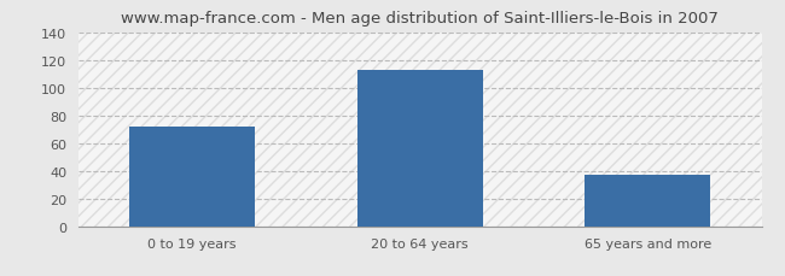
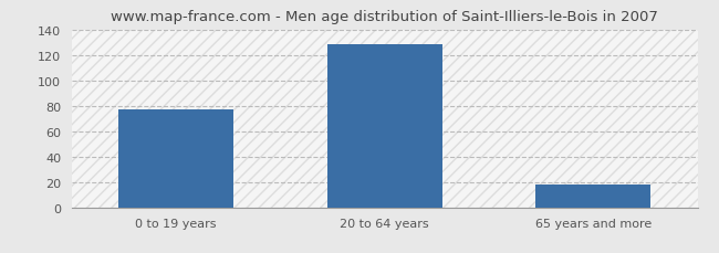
0 to 19 years: 72 -> 77
20 to 64 years: 113 -> 128
65 years and more: 37 -> 18
